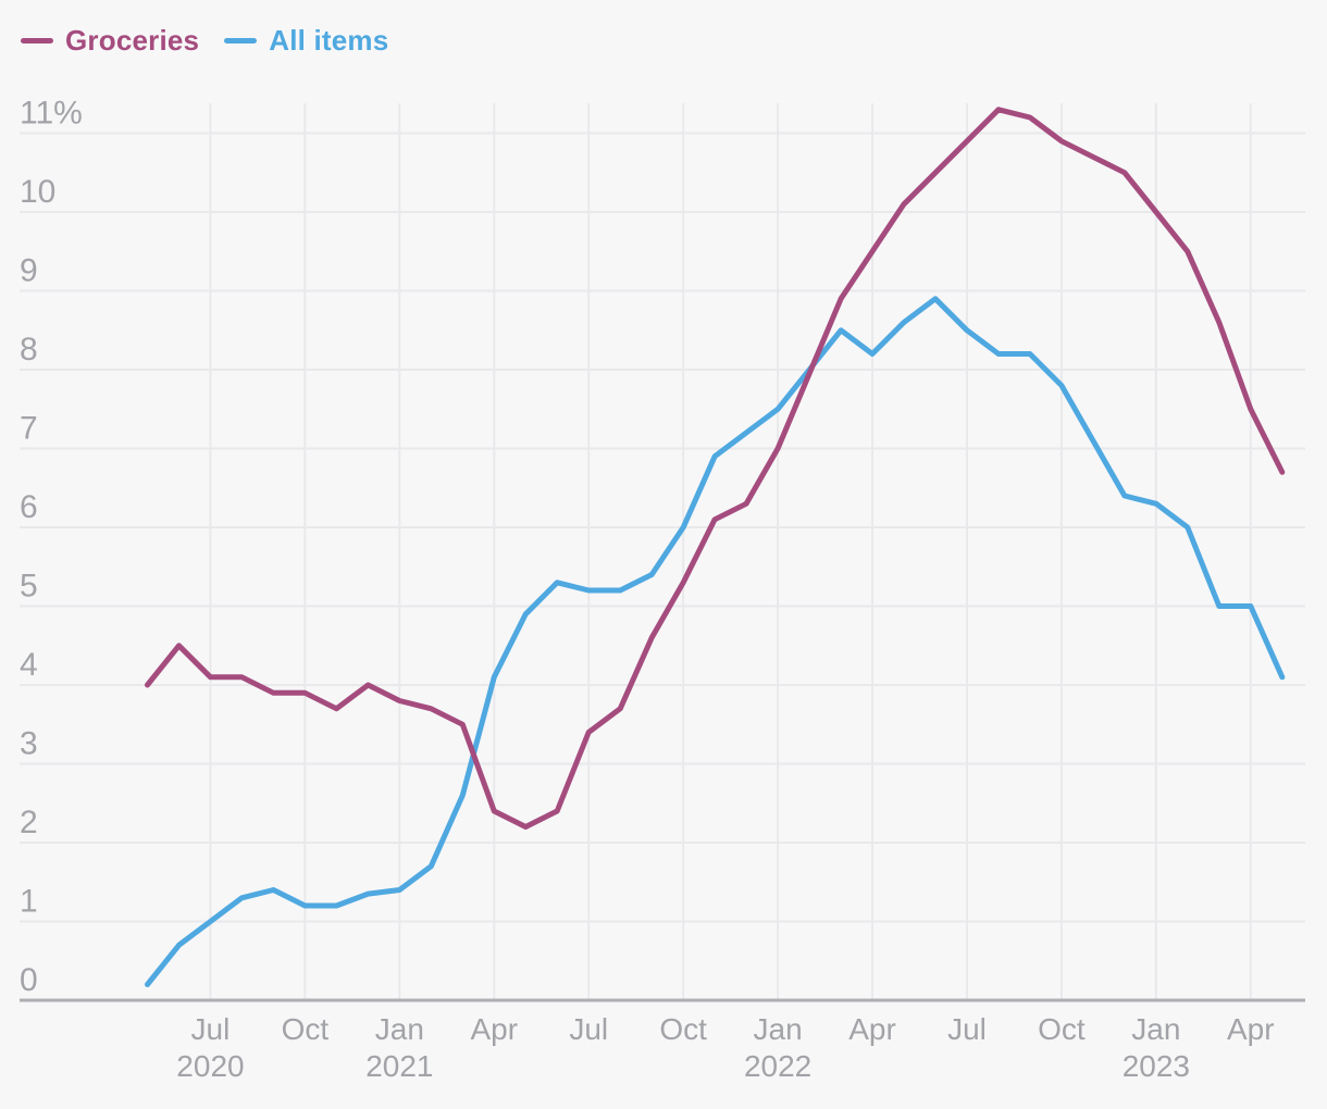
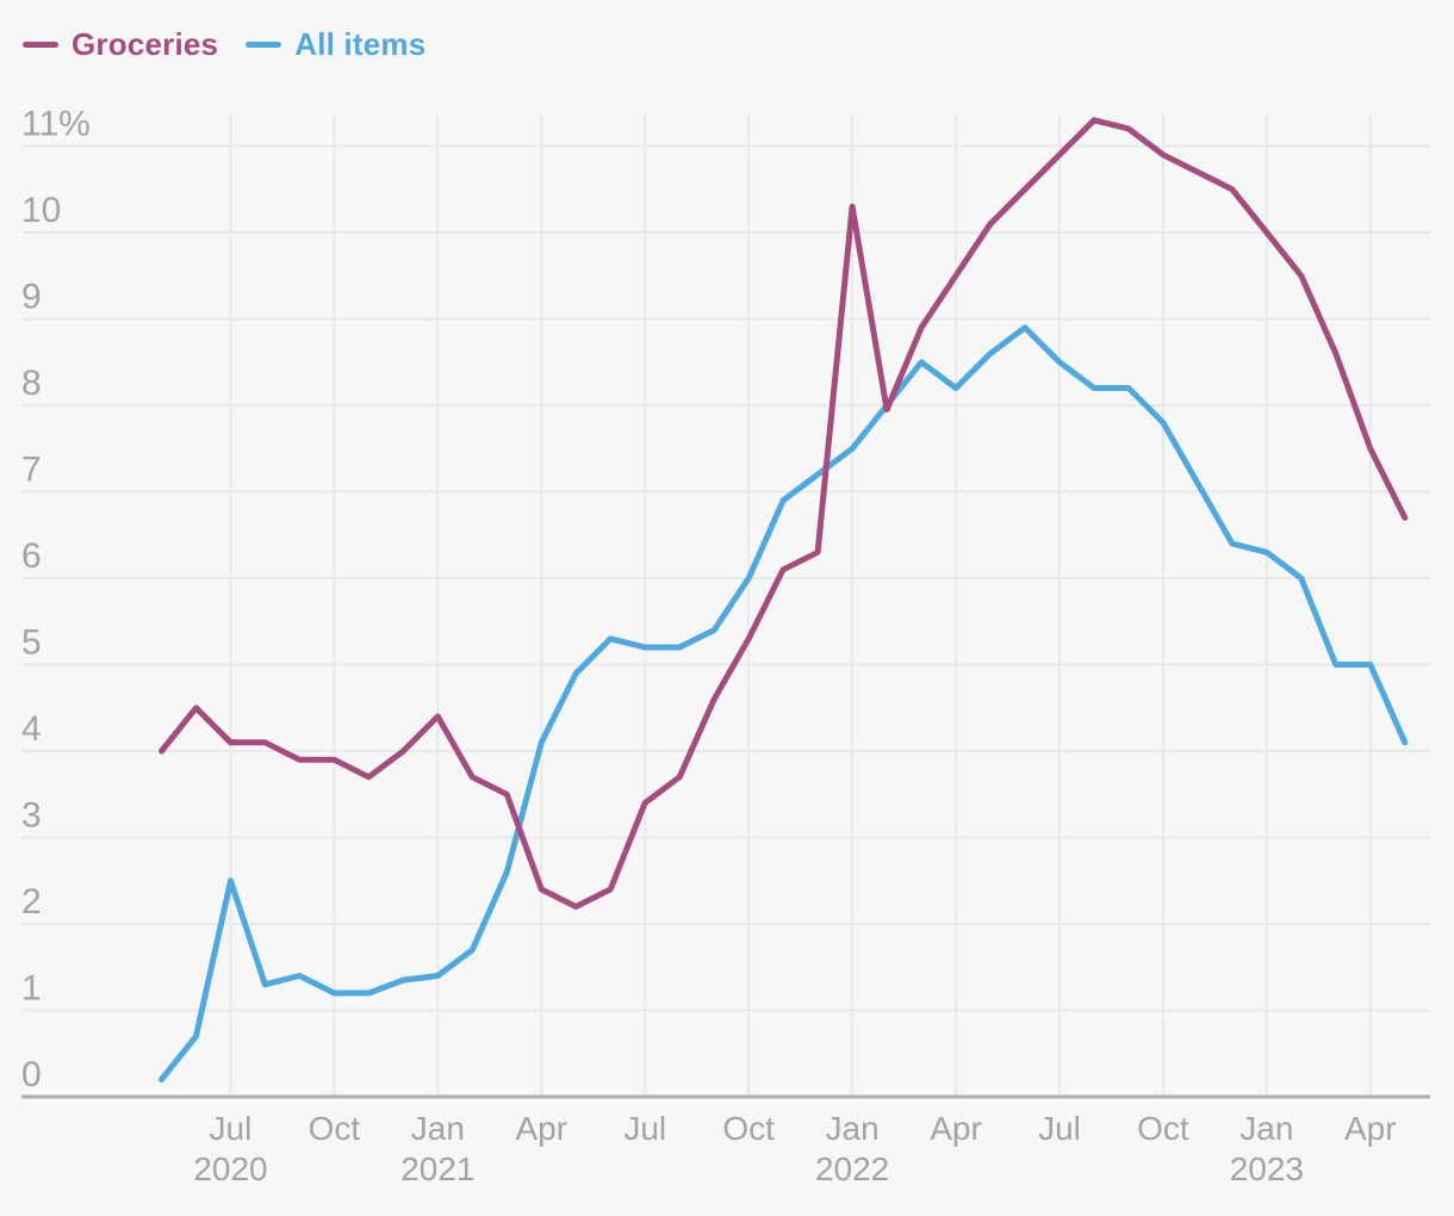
All items/Jul 2020: 1.0% -> 2.5%
Groceries/Jan 2021: 3.8% -> 4.4%
Groceries/Jan 2022: 7.0% -> 10.3%
